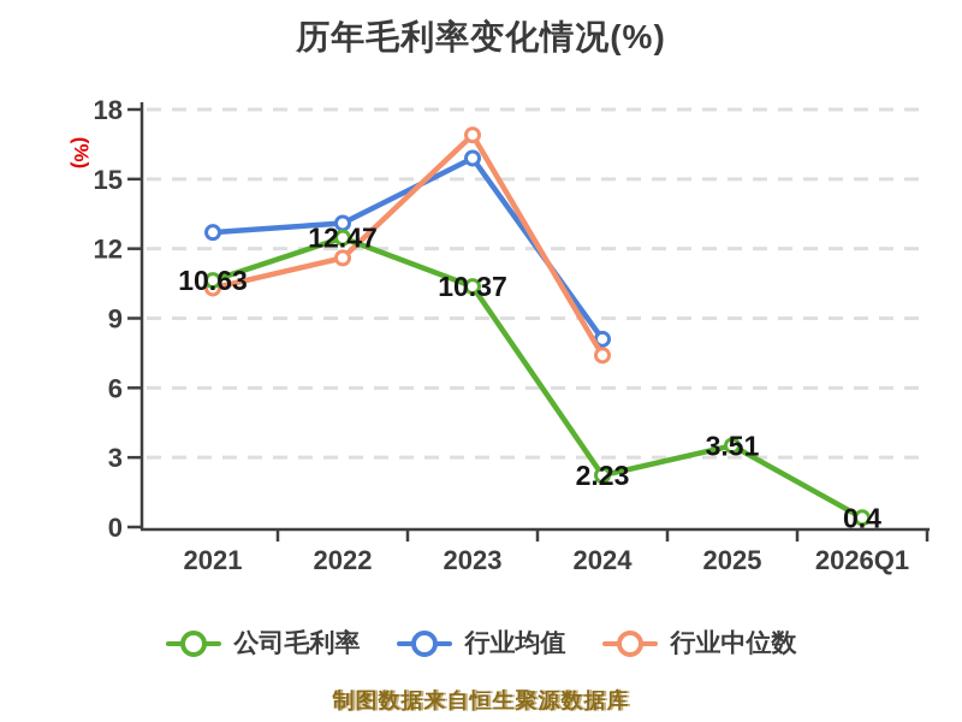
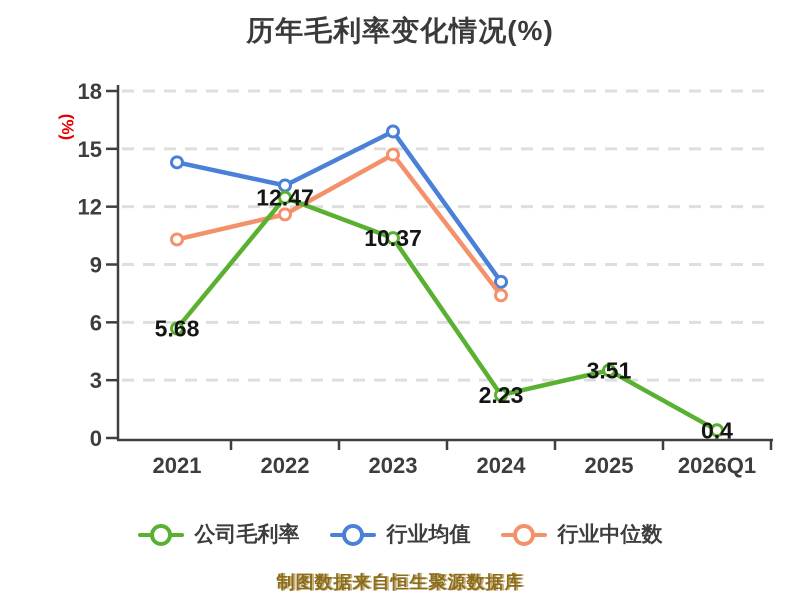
公司毛利率/2021: 10.63 -> 5.68
行业均值/2021: 12.7 -> 14.3
行业中位数/2023: 16.9 -> 14.7
